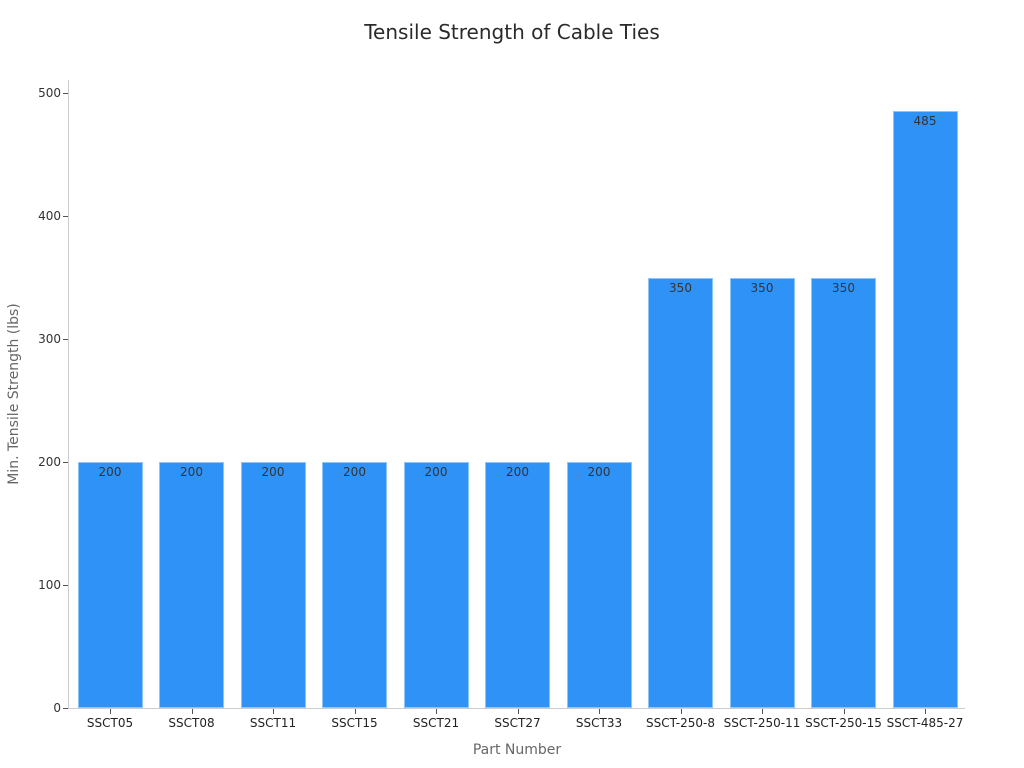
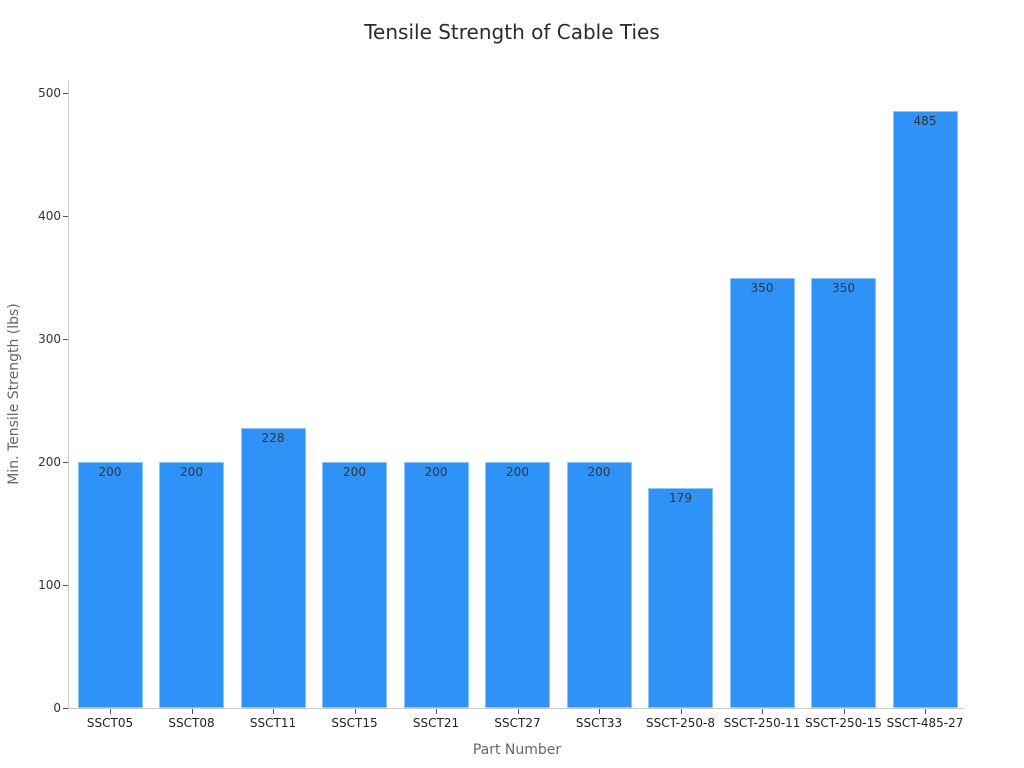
SSCT11: 200 -> 228
SSCT-250-8: 350 -> 179
